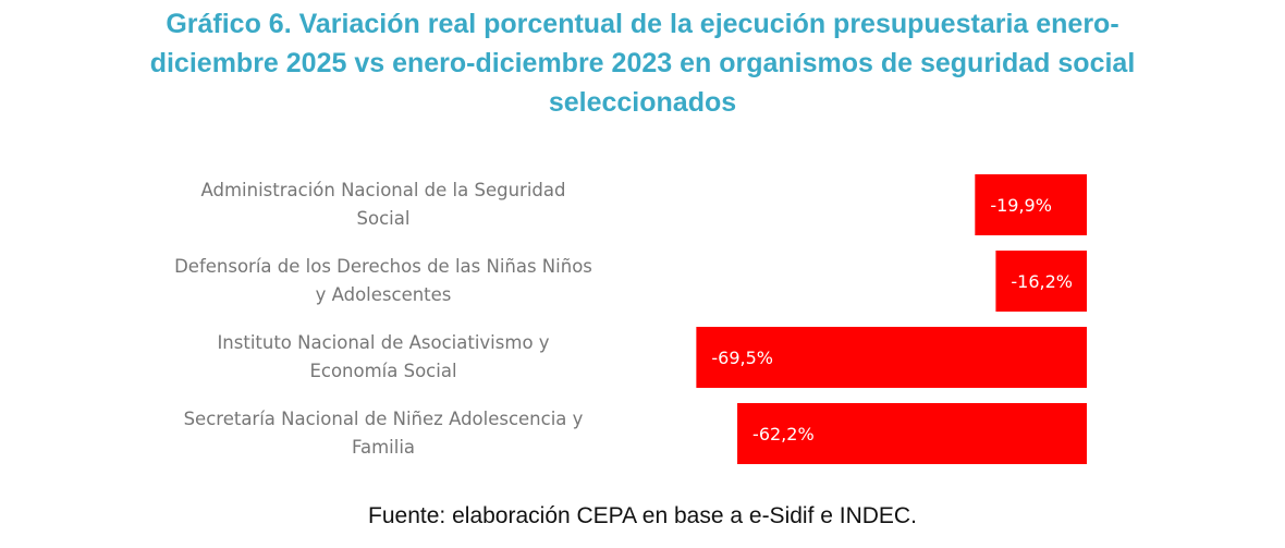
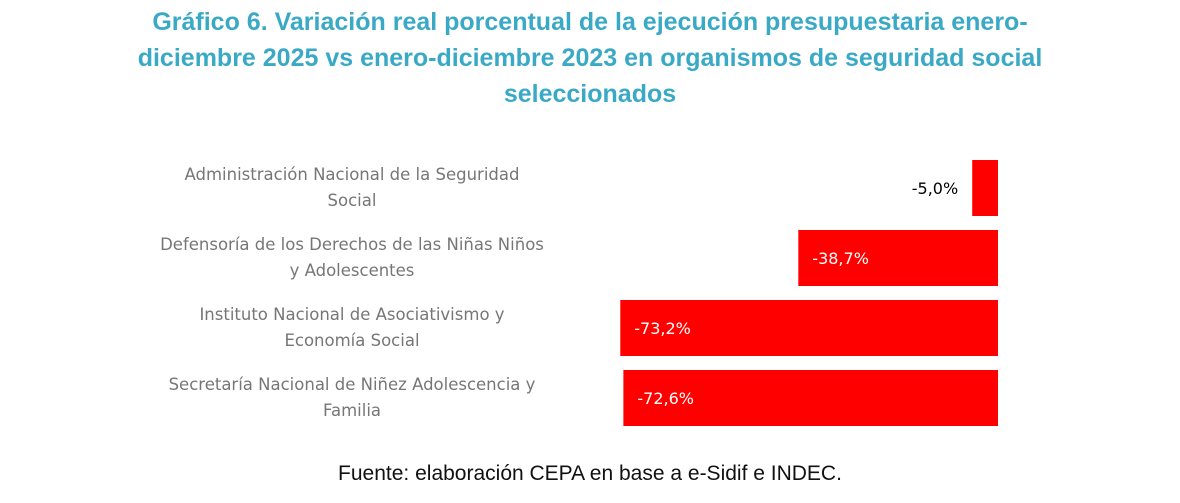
Administración Nacional de la Seguridad Social: -19,9% -> -5,0%
Defensoría de los Derechos de las Niñas Niños y Adolescentes: -16,2% -> -38,7%
Instituto Nacional de Asociativismo y Economía Social: -69,5% -> -73,2%
Secretaría Nacional de Niñez Adolescencia y Familia: -62,2% -> -72,6%
